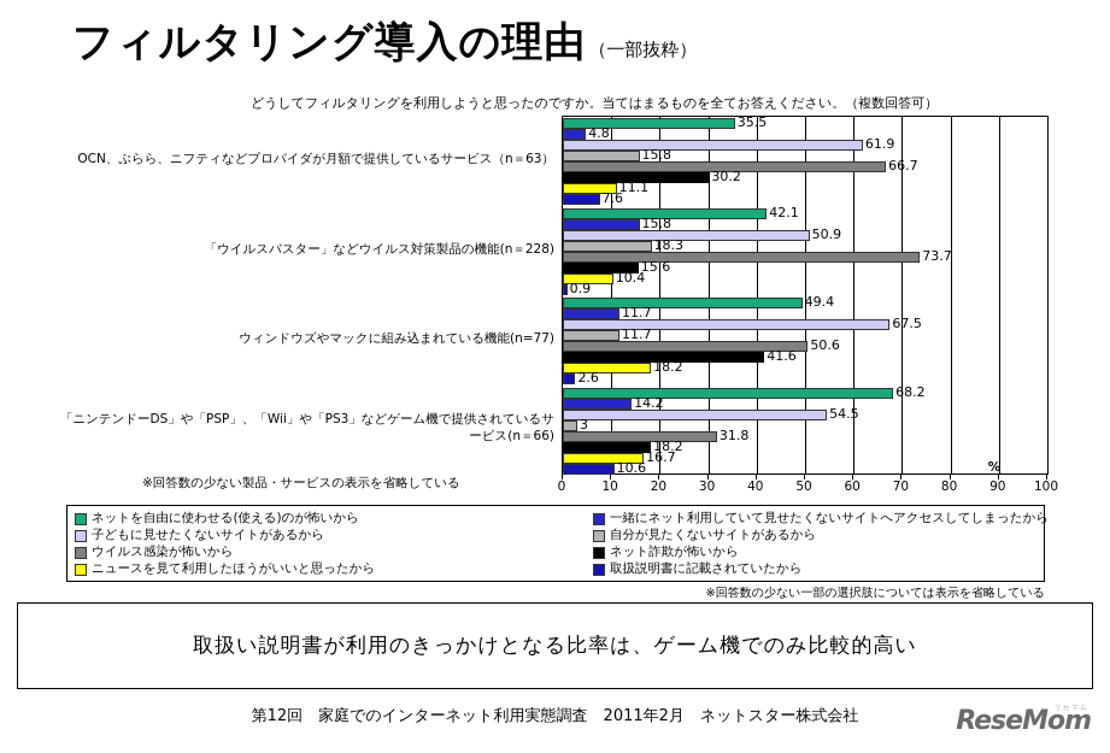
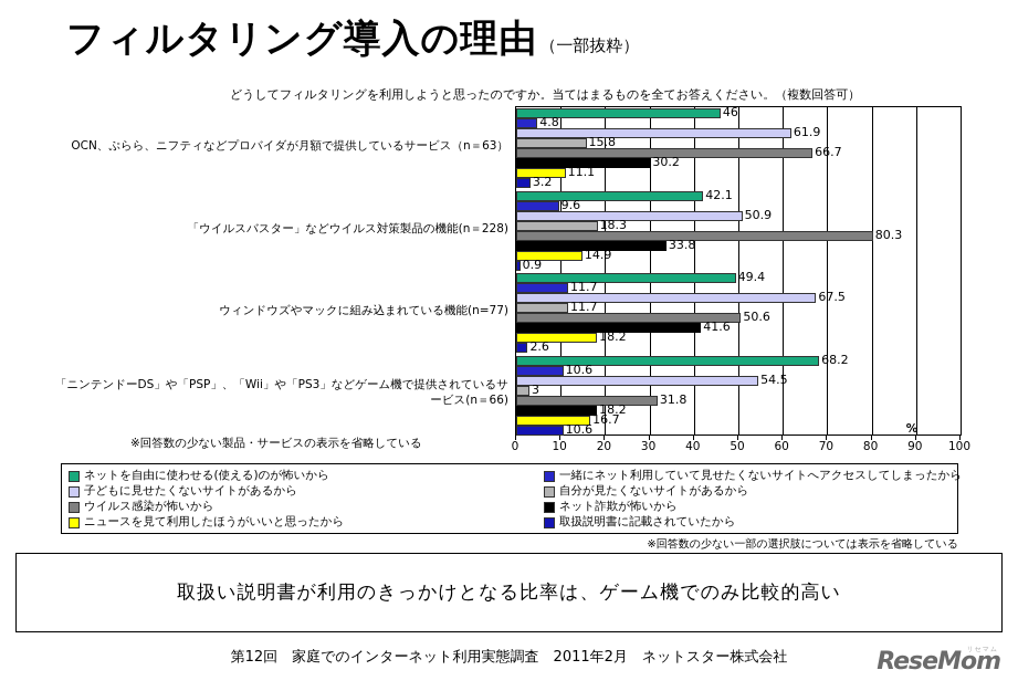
ネットを自由に使わせる(使える)のが怖いから/OCN、ぷらら、ニフティなどプロバイダが月額で提供しているサービス（n＝63）: 35.5 -> 46
取扱説明書に記載されていたから/OCN、ぷらら、ニフティなどプロバイダが月額で提供しているサービス（n＝63）: 7.6 -> 3.2
一緒にネット利用していて見せたくないサイトへアクセスしてしまったから/「ウイルスバスター」などウイルス対策製品の機能(n＝228): 15.8 -> 9.6
ウイルス感染が怖いから/「ウイルスバスター」などウイルス対策製品の機能(n＝228): 73.7 -> 80.3
ネット詐欺が怖いから/「ウイルスバスター」などウイルス対策製品の機能(n＝228): 15.6 -> 33.8
ニュースを見て利用したほうがいいと思ったから/「ウイルスバスター」などウイルス対策製品の機能(n＝228): 10.4 -> 14.9
一緒にネット利用していて見せたくないサイトへアクセスしてしまったから/「ニンテンドーDS」や「PSP」、「Wii」や「PS3」などゲーム機で提供されているサービス(n＝66): 14.2 -> 10.6
